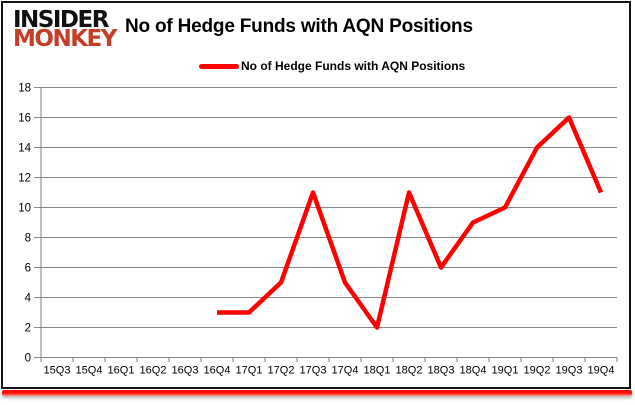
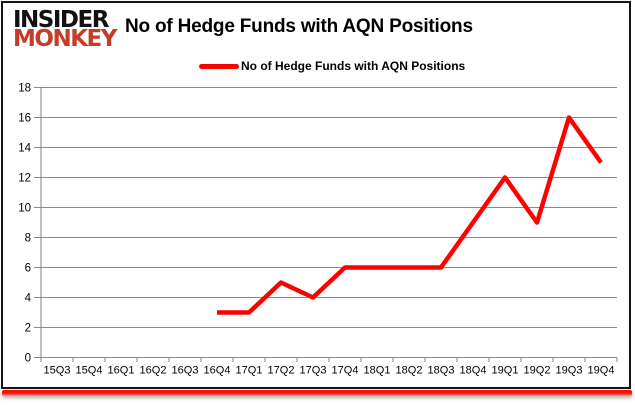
17Q3: 11 -> 4
17Q4: 5 -> 6
18Q1: 2 -> 6
18Q2: 11 -> 6
19Q1: 10 -> 12
19Q2: 14 -> 9
19Q4: 11 -> 13
